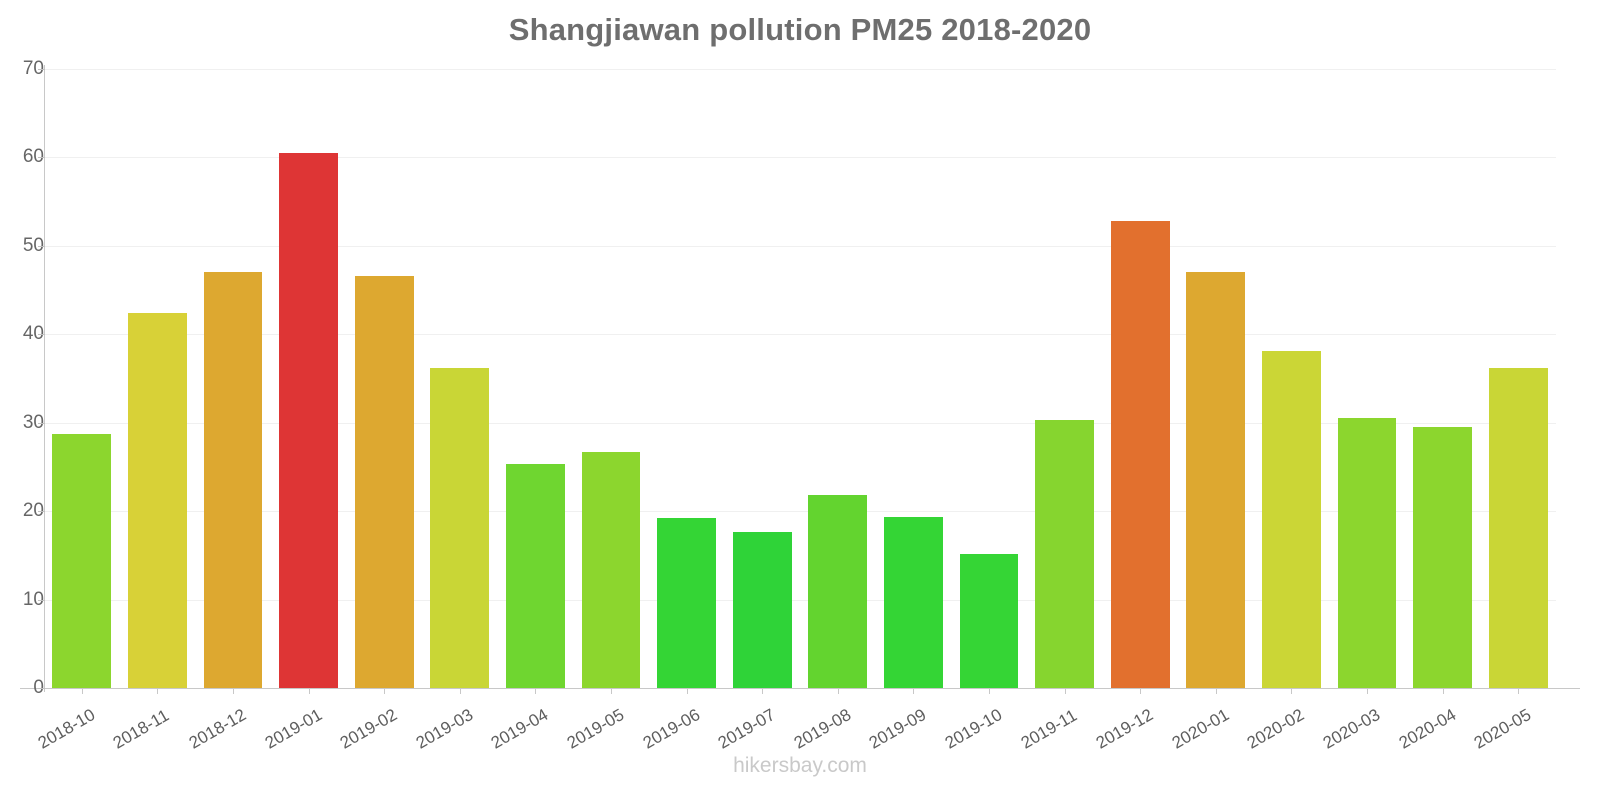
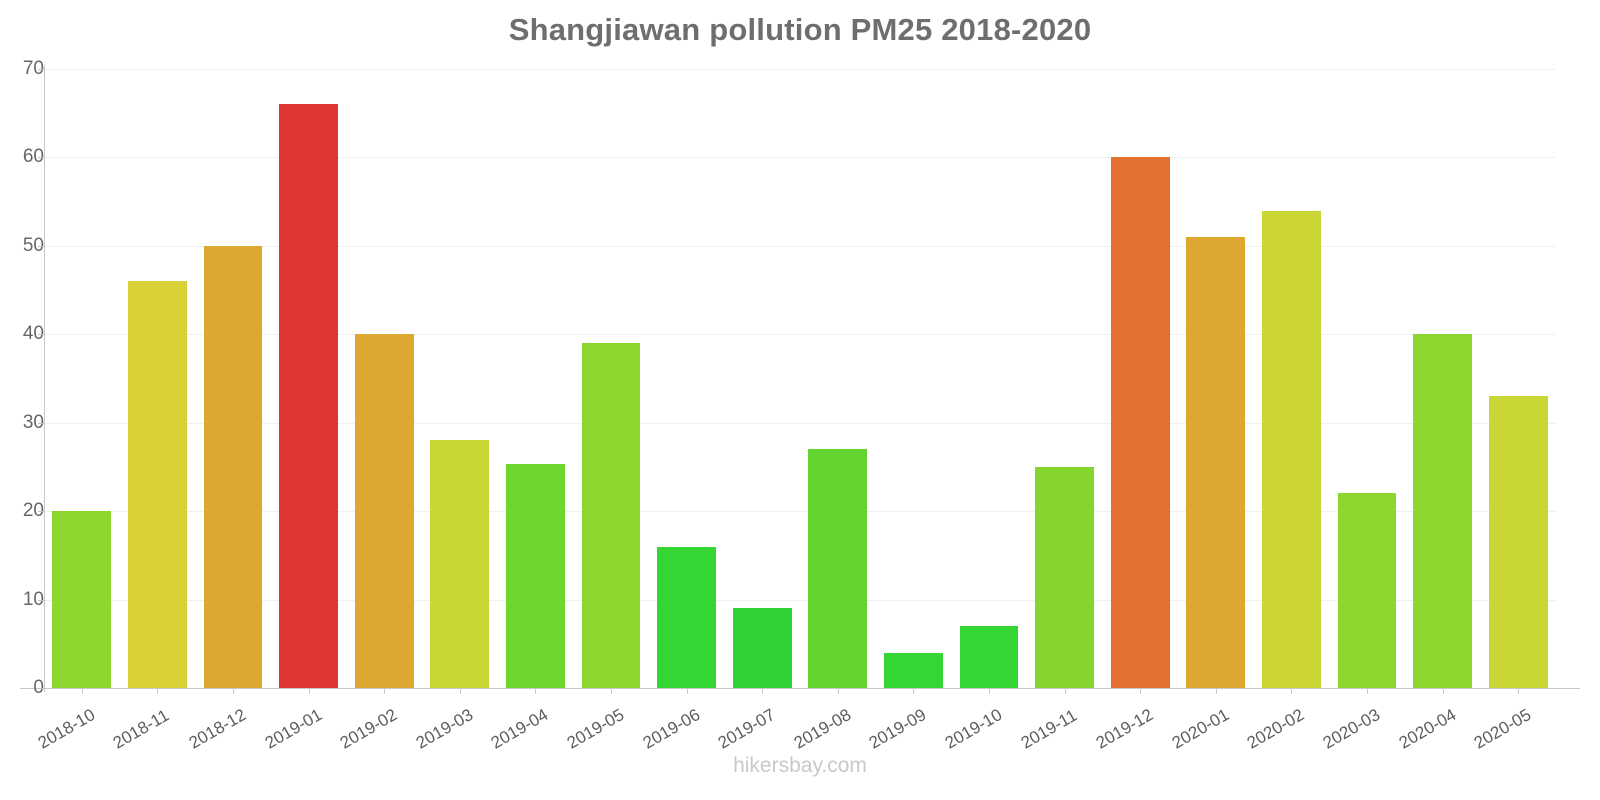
2018-10: 29 -> 20
2018-11: 42 -> 46
2018-12: 47 -> 50
2019-01: 60 -> 66
2019-02: 47 -> 40
2019-03: 36 -> 28
2019-05: 27 -> 39
2019-06: 19 -> 16
2019-07: 18 -> 9
2019-08: 22 -> 27
2019-09: 19 -> 4
2019-10: 15 -> 7
2019-11: 30 -> 25
2019-12: 53 -> 60
2020-01: 47 -> 51
2020-02: 38 -> 54
2020-03: 30 -> 22
2020-04: 30 -> 40
2020-05: 36 -> 33
